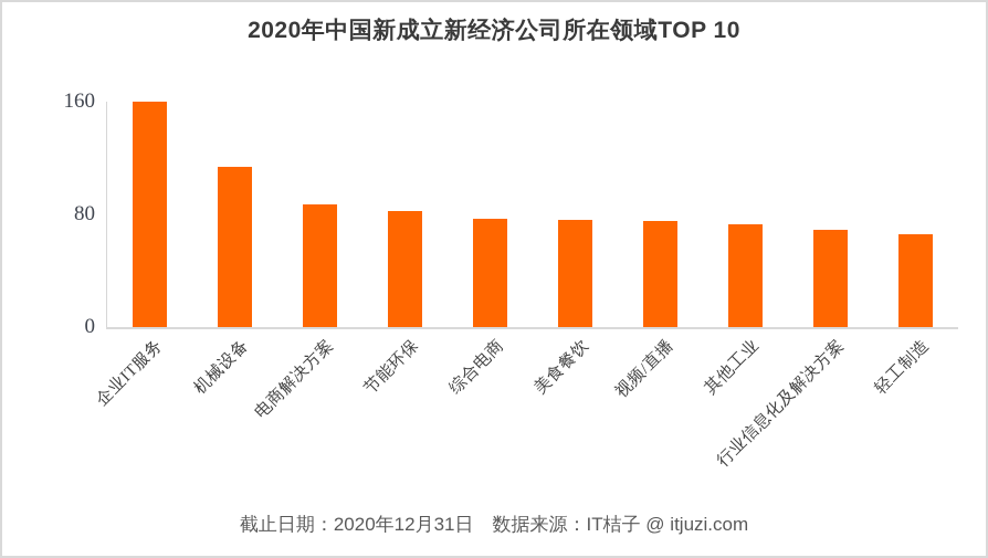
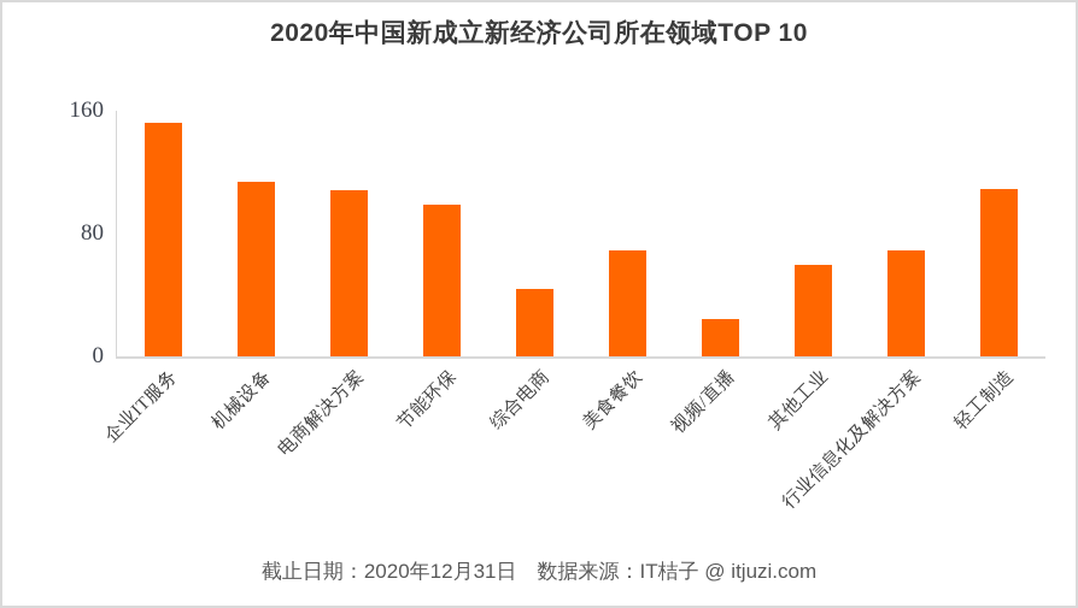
企业IT服务: 160 -> 152
电商解决方案: 87 -> 108
节能环保: 82 -> 99
综合电商: 77 -> 44
美食餐饮: 76 -> 69
视频/直播: 75 -> 24
其他工业: 73 -> 60
轻工制造: 66 -> 109
